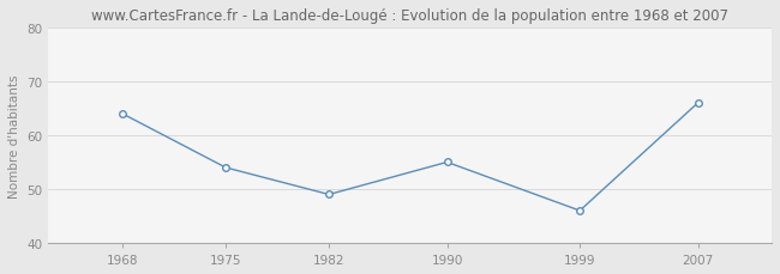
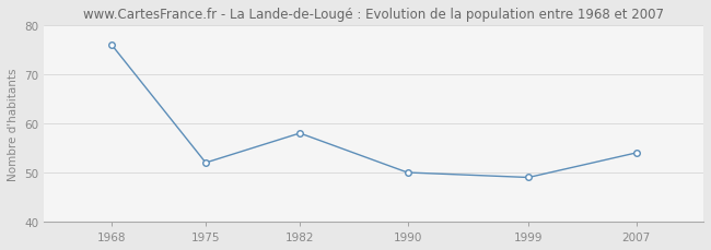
1968: 64 -> 76
1975: 54 -> 52
1982: 49 -> 58
1990: 55 -> 50
1999: 46 -> 49
2007: 66 -> 54
